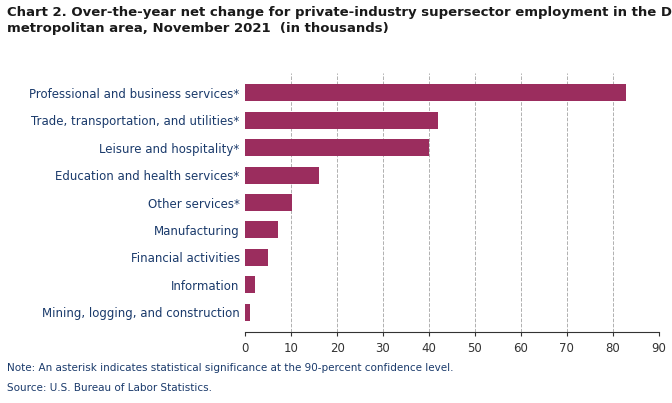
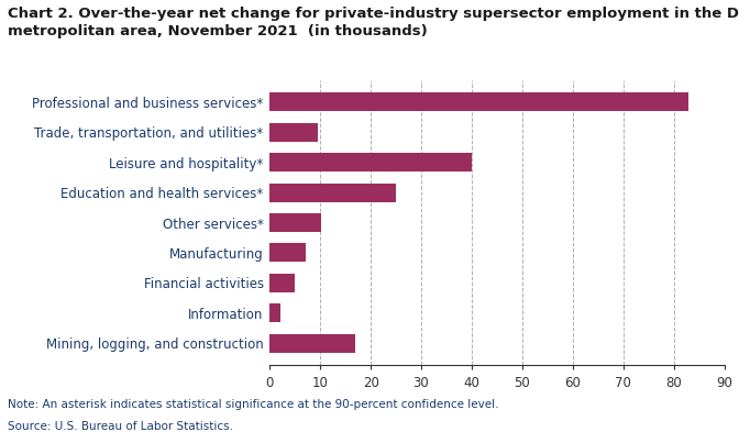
Trade, transportation, and utilities*: 42.0 -> 9.5
Education and health services*: 16.0 -> 25.0
Mining, logging, and construction: 1.0 -> 17.0
